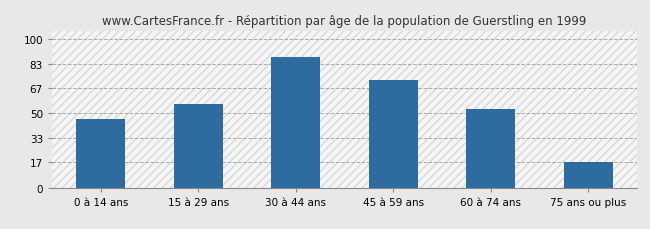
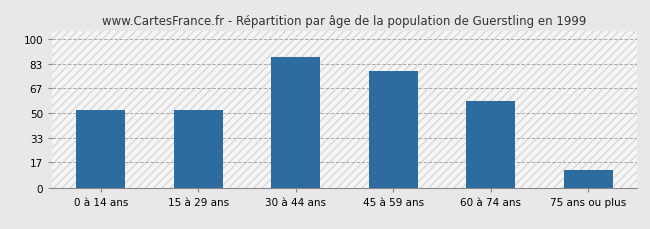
0 à 14 ans: 46 -> 52
15 à 29 ans: 56 -> 52
45 à 59 ans: 72 -> 78
60 à 74 ans: 53 -> 58
75 ans ou plus: 17 -> 12
